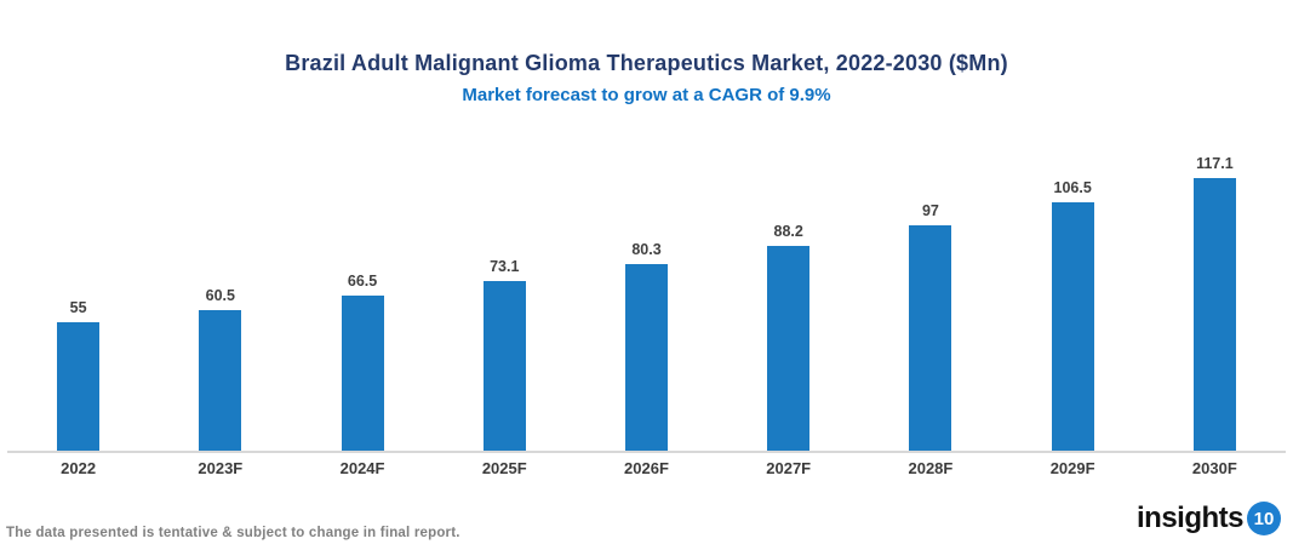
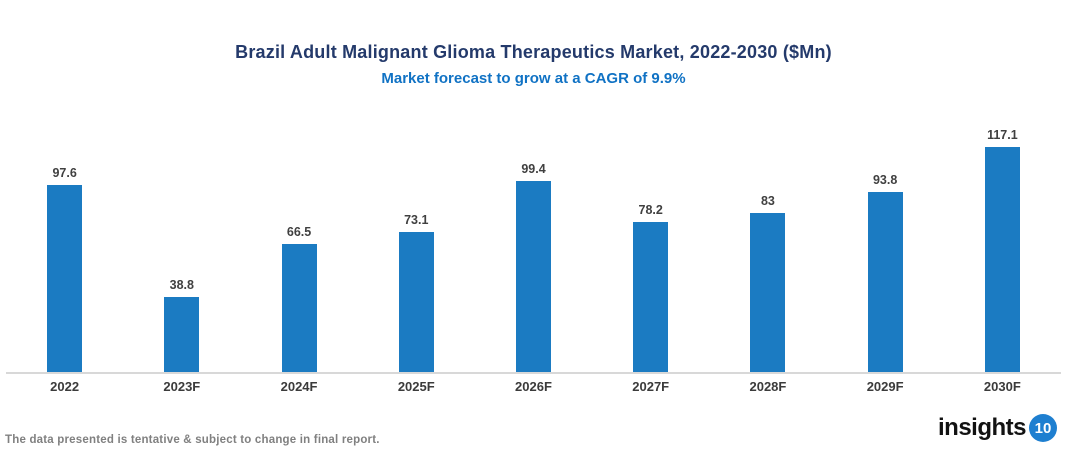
2022: 55 -> 97.6
2023F: 60.5 -> 38.8
2026F: 80.3 -> 99.4
2027F: 88.2 -> 78.2
2028F: 97 -> 83
2029F: 106.5 -> 93.8
